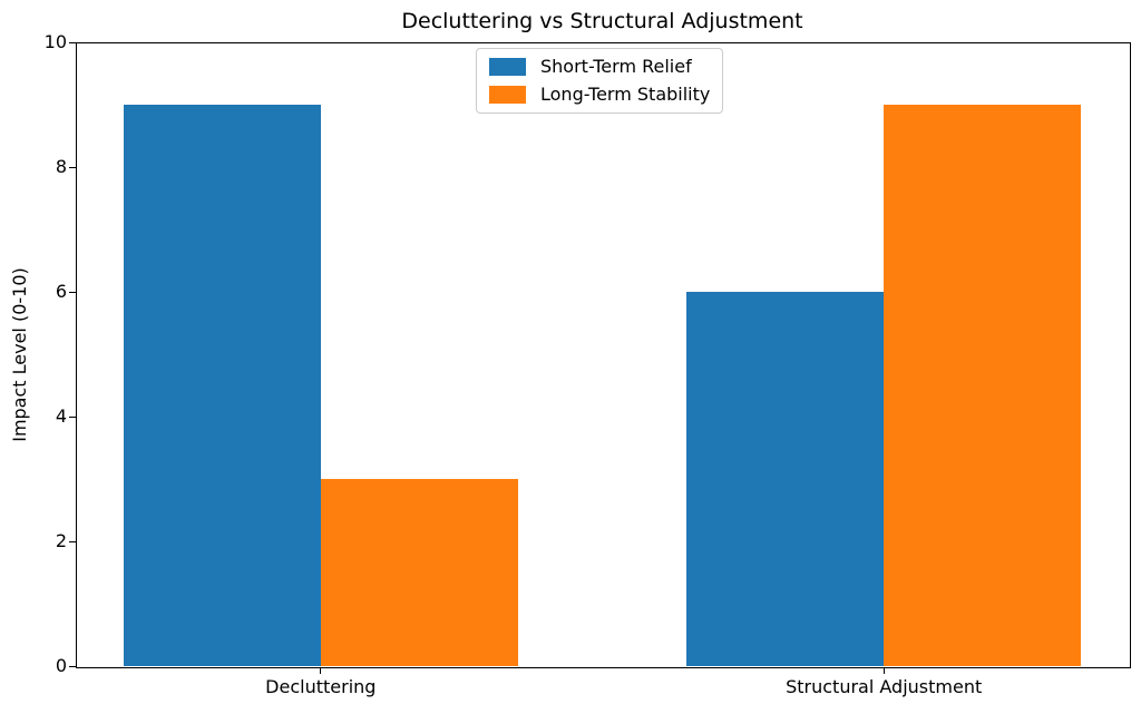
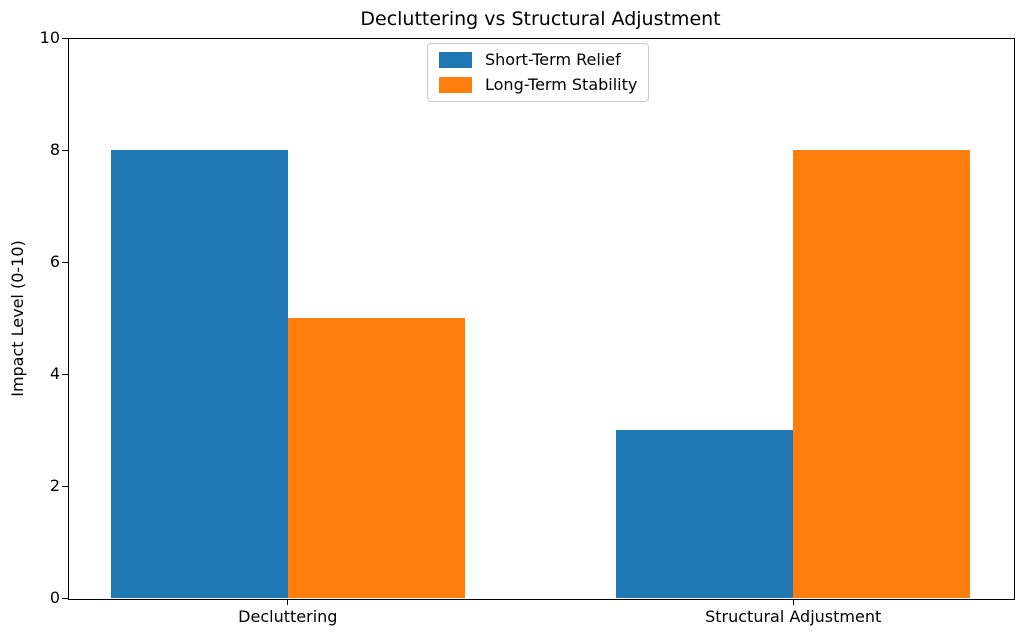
Short-Term Relief/Decluttering: 9 -> 8
Long-Term Stability/Decluttering: 3 -> 5
Short-Term Relief/Structural Adjustment: 6 -> 3
Long-Term Stability/Structural Adjustment: 9 -> 8
